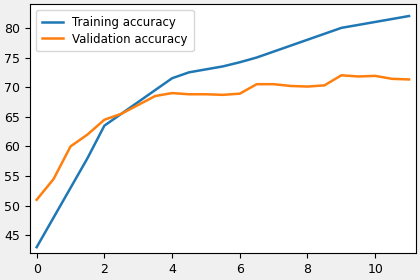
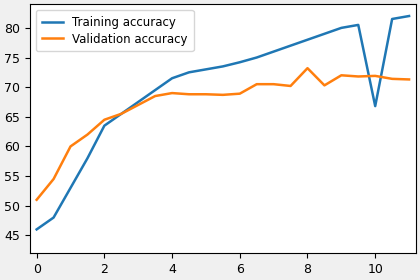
Training accuracy/0: 43.0 -> 46.0
Validation accuracy/8: 70.1 -> 73.2
Training accuracy/10: 81.0 -> 66.8
